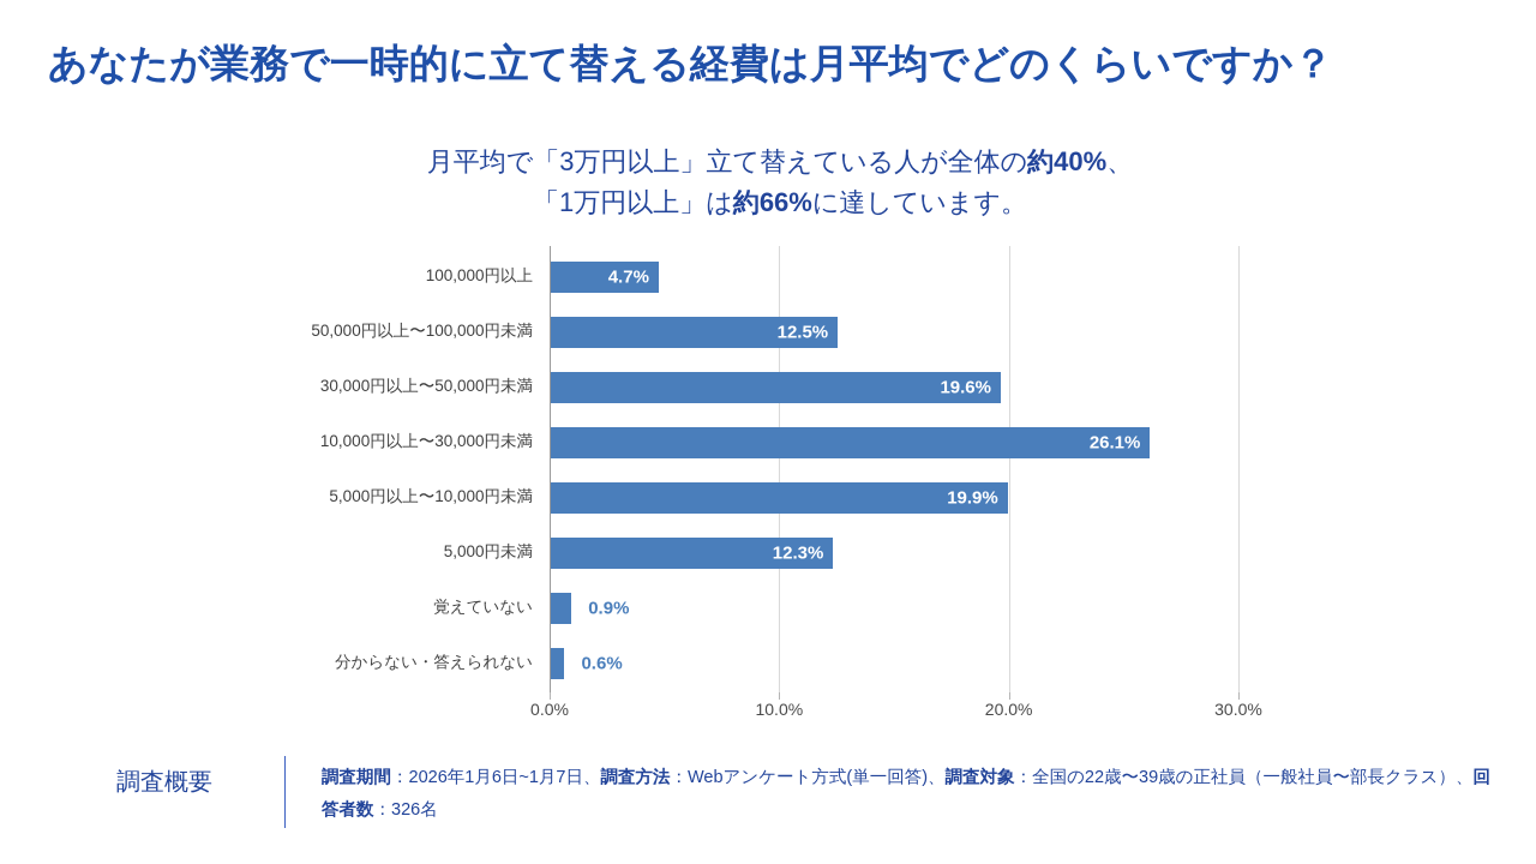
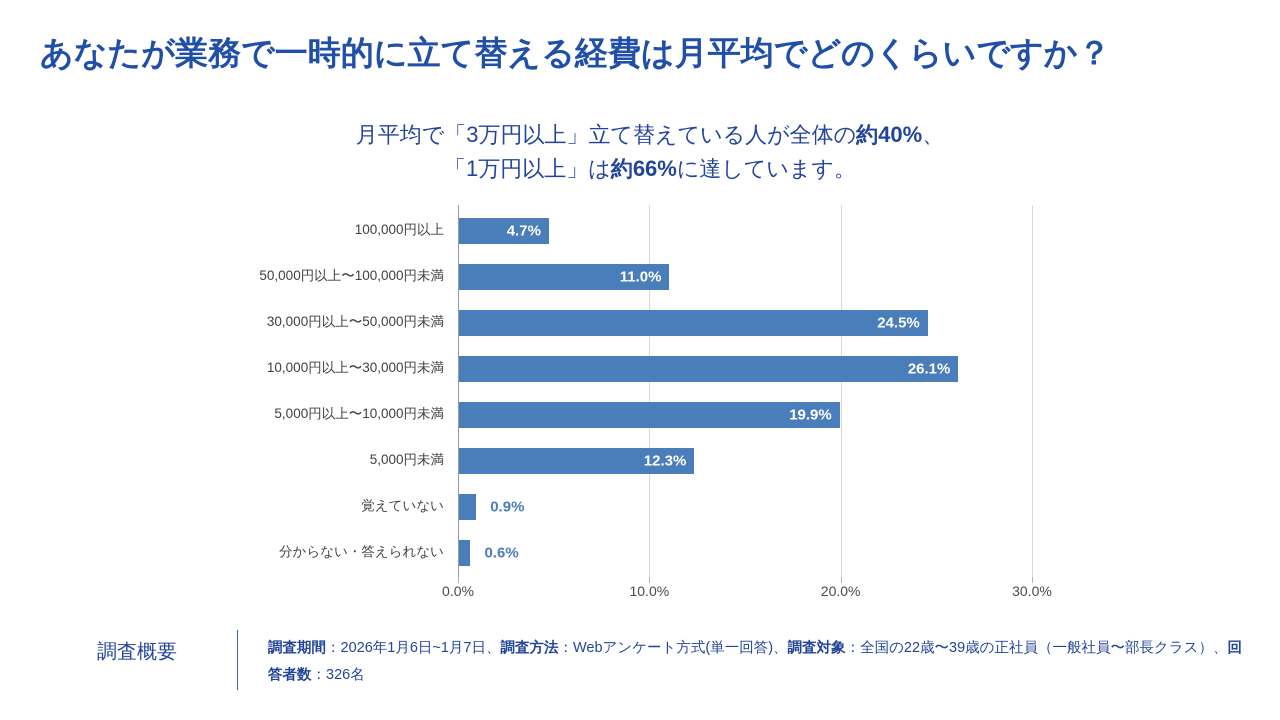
50,000円以上〜100,000円未満: 12.5% -> 11.0%
30,000円以上〜50,000円未満: 19.6% -> 24.5%
